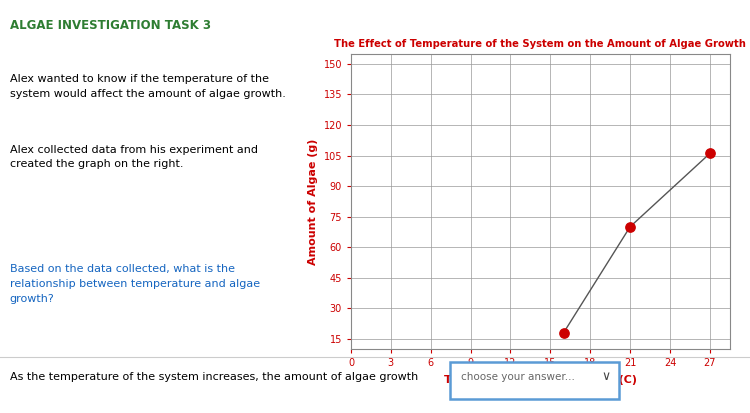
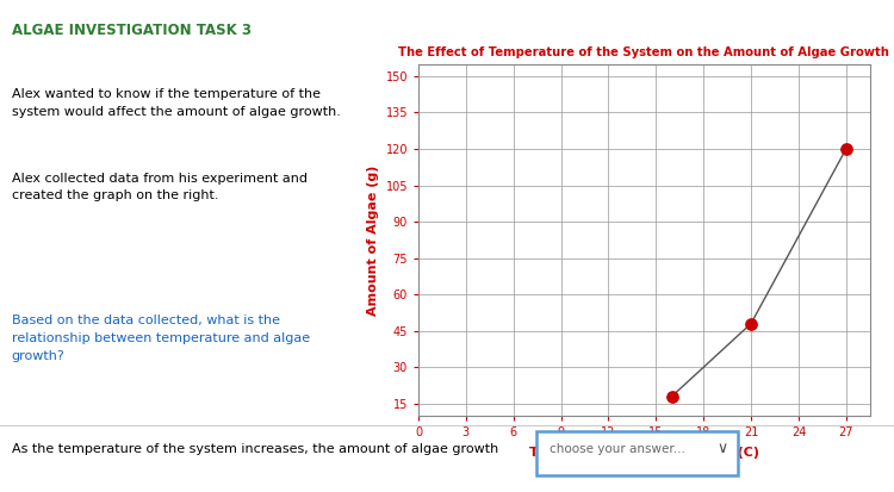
21: 70 -> 48
27: 106 -> 120
